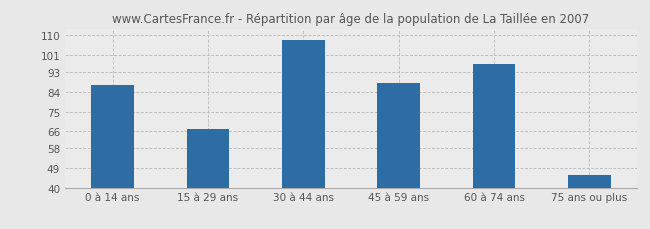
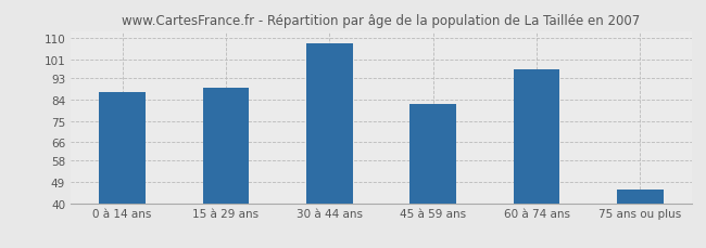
15 à 29 ans: 67 -> 89
45 à 59 ans: 88 -> 82
